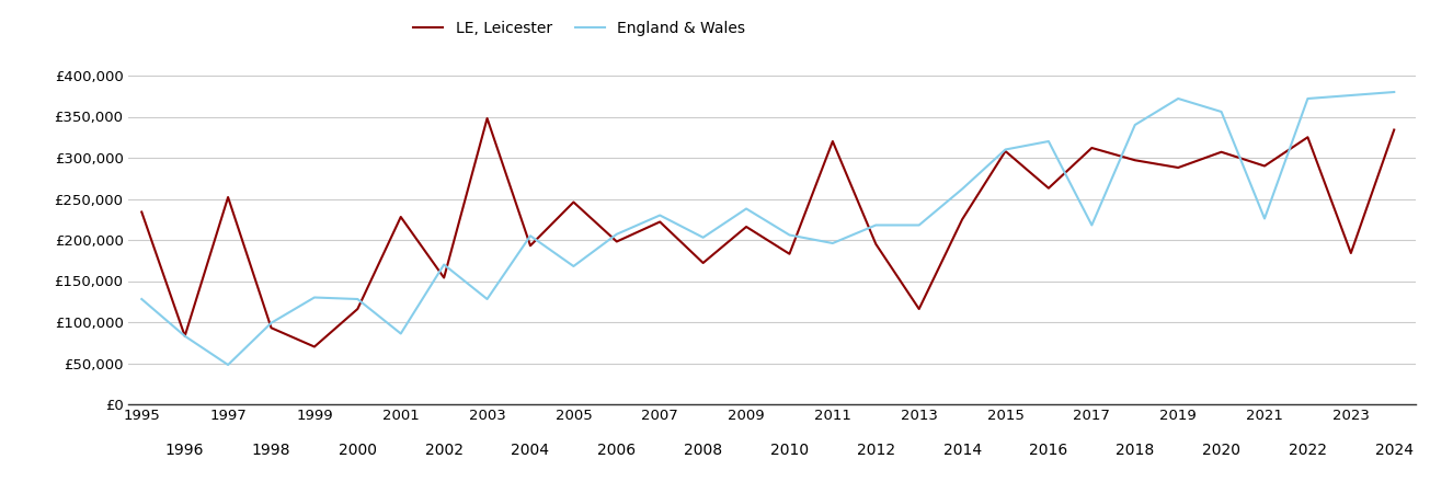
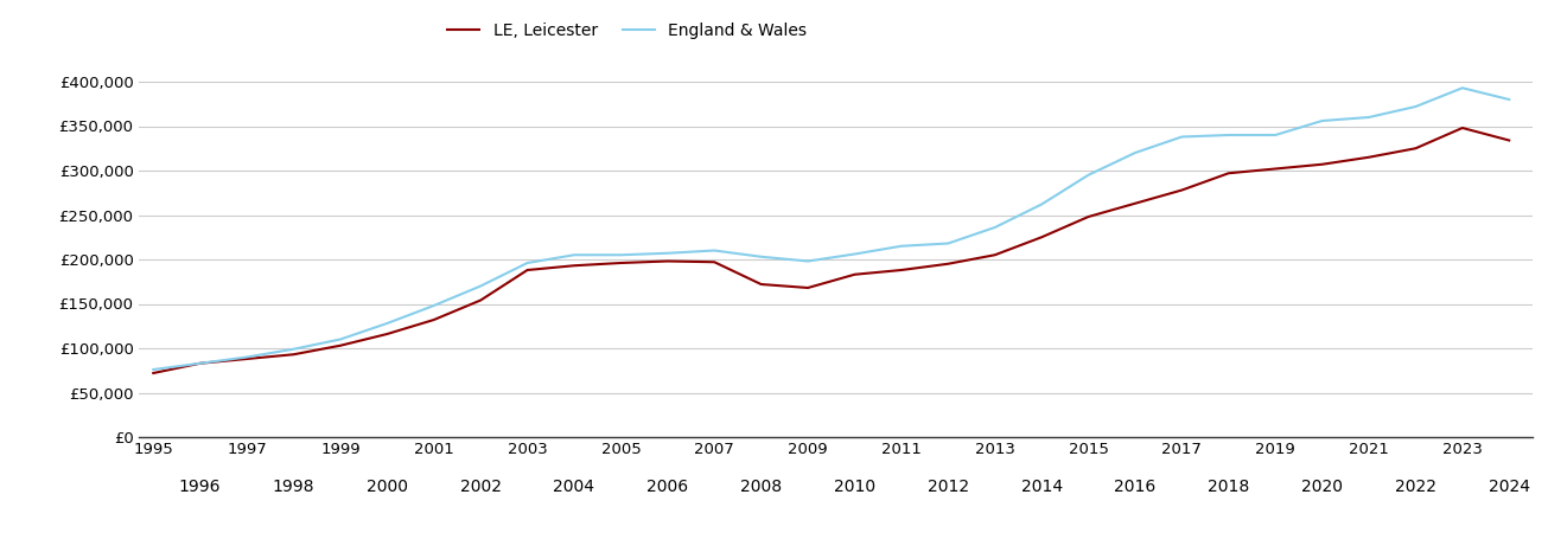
LE, Leicester/1995: £234,000 -> £72,000
England & Wales/1995: £128,000 -> £76,000
LE, Leicester/1997: £252,000 -> £88,000
England & Wales/1997: £48,000 -> £90,000
LE, Leicester/1999: £70,000 -> £103,000
England & Wales/1999: £130,000 -> £110,000
LE, Leicester/2001: £228,000 -> £132,000
England & Wales/2001: £86,000 -> £148,000
LE, Leicester/2003: £348,000 -> £188,000
England & Wales/2003: £128,000 -> £196,000
LE, Leicester/2005: £246,000 -> £196,000
England & Wales/2005: £168,000 -> £205,000
LE, Leicester/2007: £222,000 -> £197,000
England & Wales/2007: £230,000 -> £210,000
LE, Leicester/2009: £216,000 -> £168,000
England & Wales/2009: £238,000 -> £198,000
LE, Leicester/2011: £320,000 -> £188,000
England & Wales/2011: £196,000 -> £215,000
LE, Leicester/2013: £116,000 -> £205,000
England & Wales/2013: £218,000 -> £236,000
LE, Leicester/2015: £308,000 -> £248,000
England & Wales/2015: £310,000 -> £295,000
LE, Leicester/2017: £312,000 -> £278,000
England & Wales/2017: £218,000 -> £338,000
LE, Leicester/2019: £288,000 -> £302,000
England & Wales/2019: £372,000 -> £340,000
LE, Leicester/2021: £290,000 -> £315,000
England & Wales/2021: £226,000 -> £360,000
LE, Leicester/2023: £184,000 -> £348,000
England & Wales/2023: £376,000 -> £393,000
